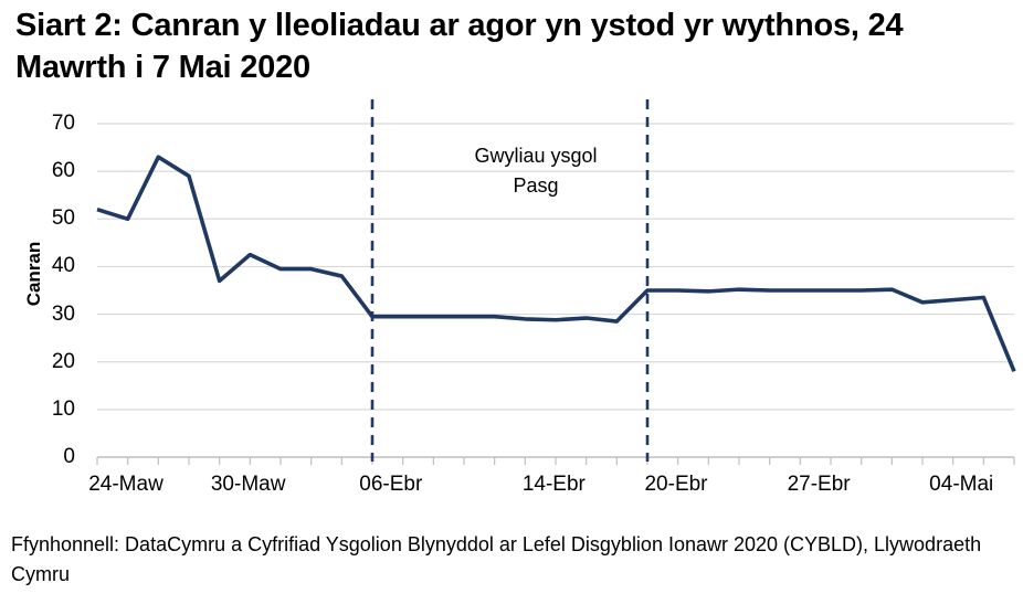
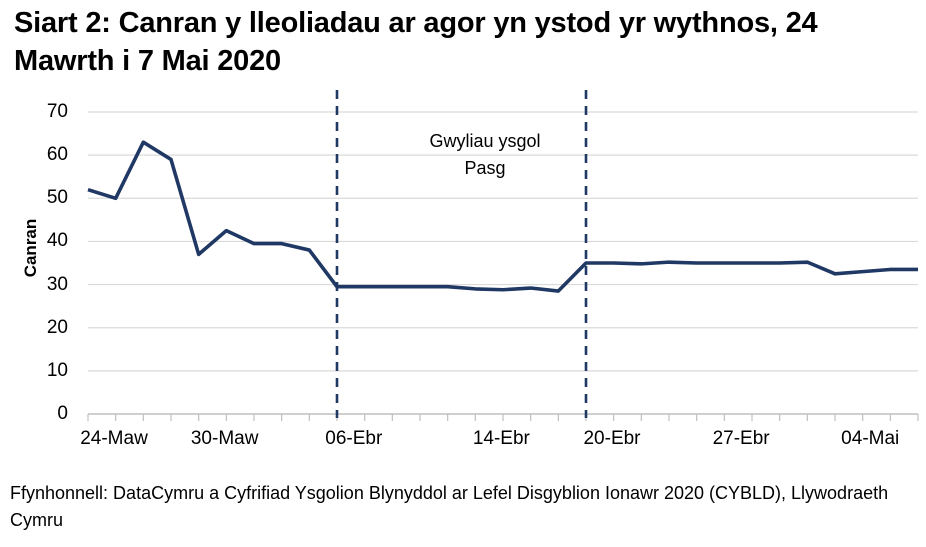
30: 18 -> 34
